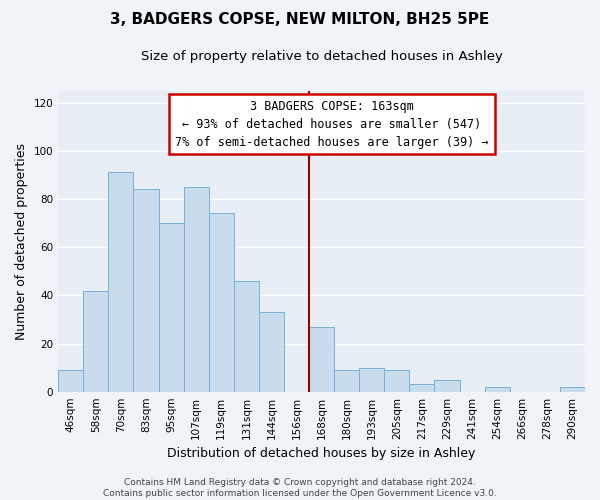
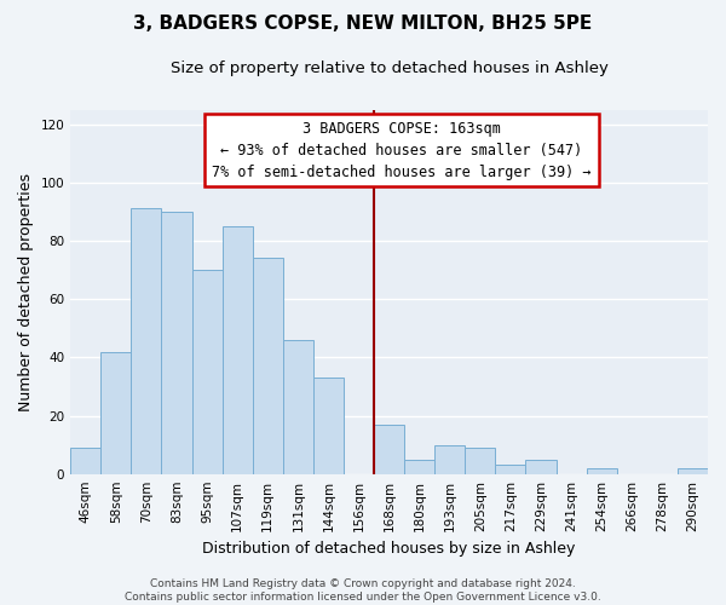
83sqm: 84 -> 90
168sqm: 27 -> 17
180sqm: 9 -> 5
